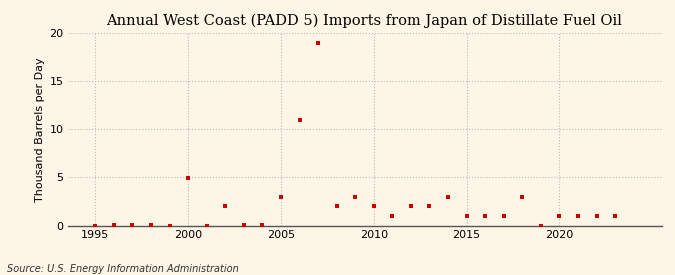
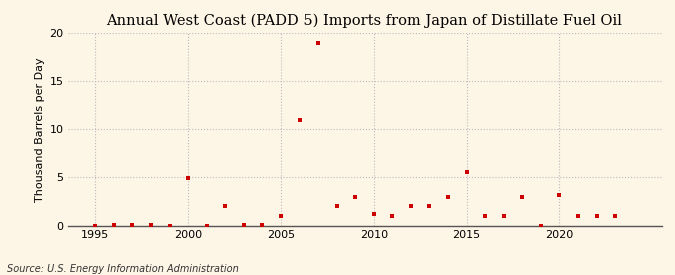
2005: 3.0 -> 1.0
2010: 2.0 -> 1.2
2015: 1.0 -> 5.6
2020: 1.0 -> 3.2
